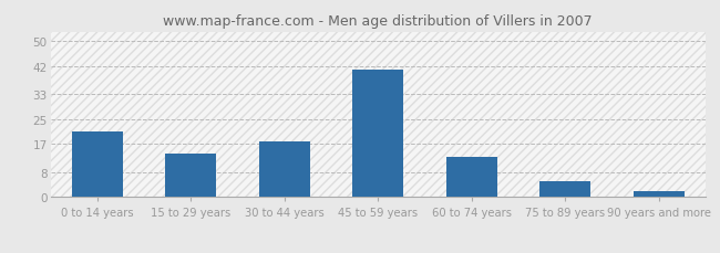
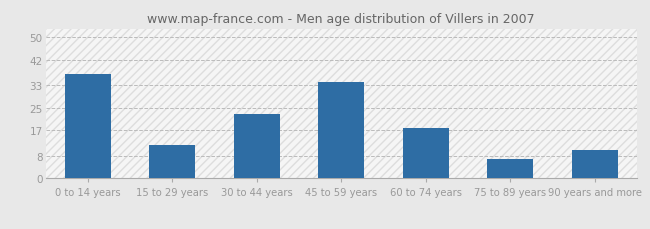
0 to 14 years: 21 -> 37
15 to 29 years: 14 -> 12
30 to 44 years: 18 -> 23
45 to 59 years: 41 -> 34
60 to 74 years: 13 -> 18
75 to 89 years: 5 -> 7
90 years and more: 2 -> 10
